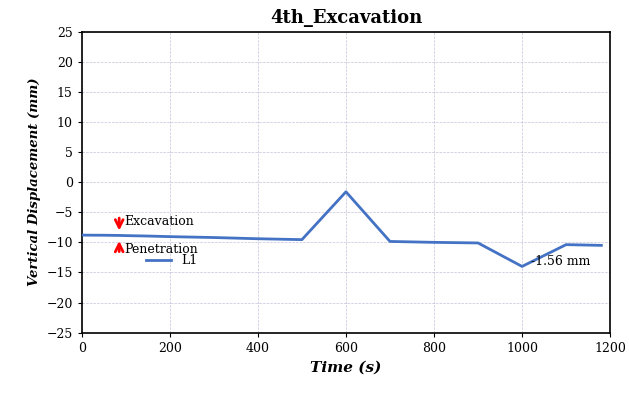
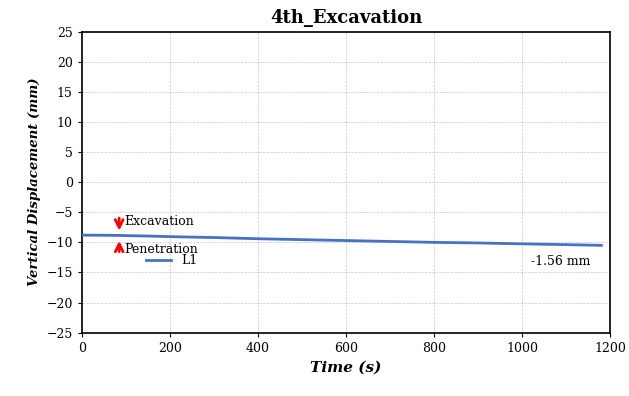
600: -1.6 -> -9.7
1000: -14.0 -> -10.2
